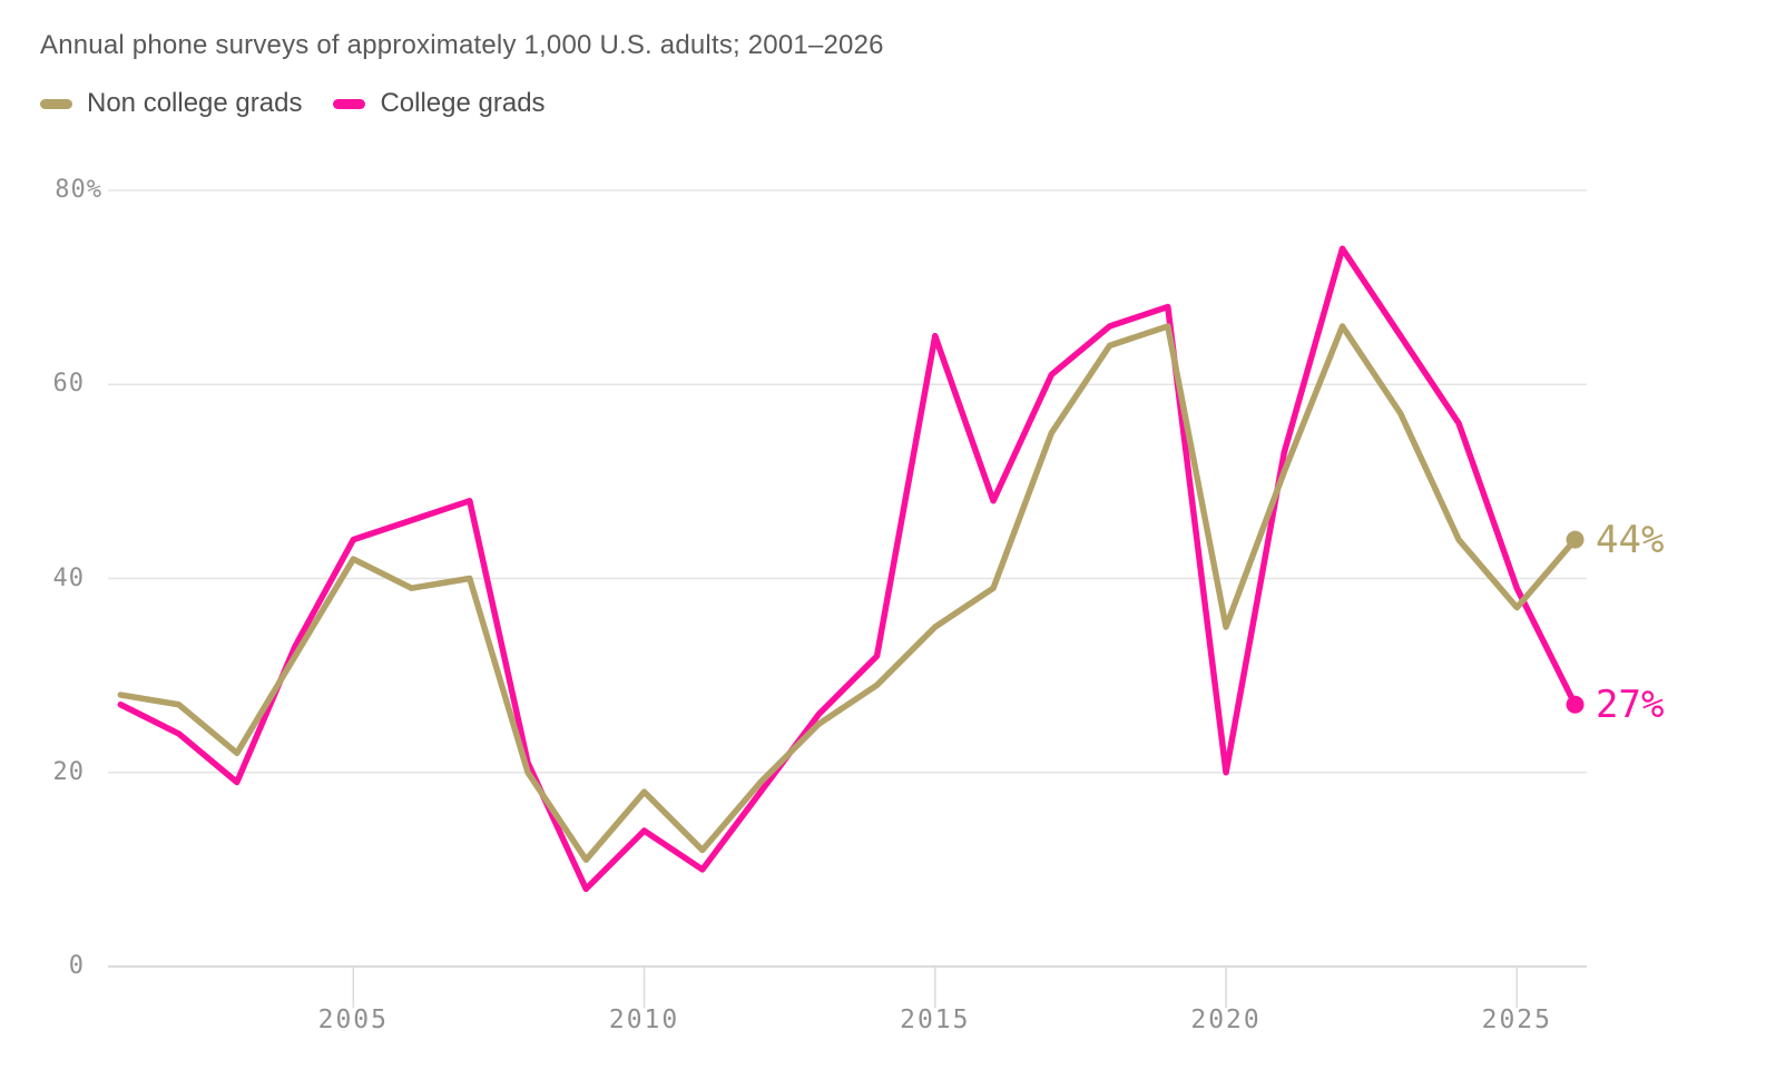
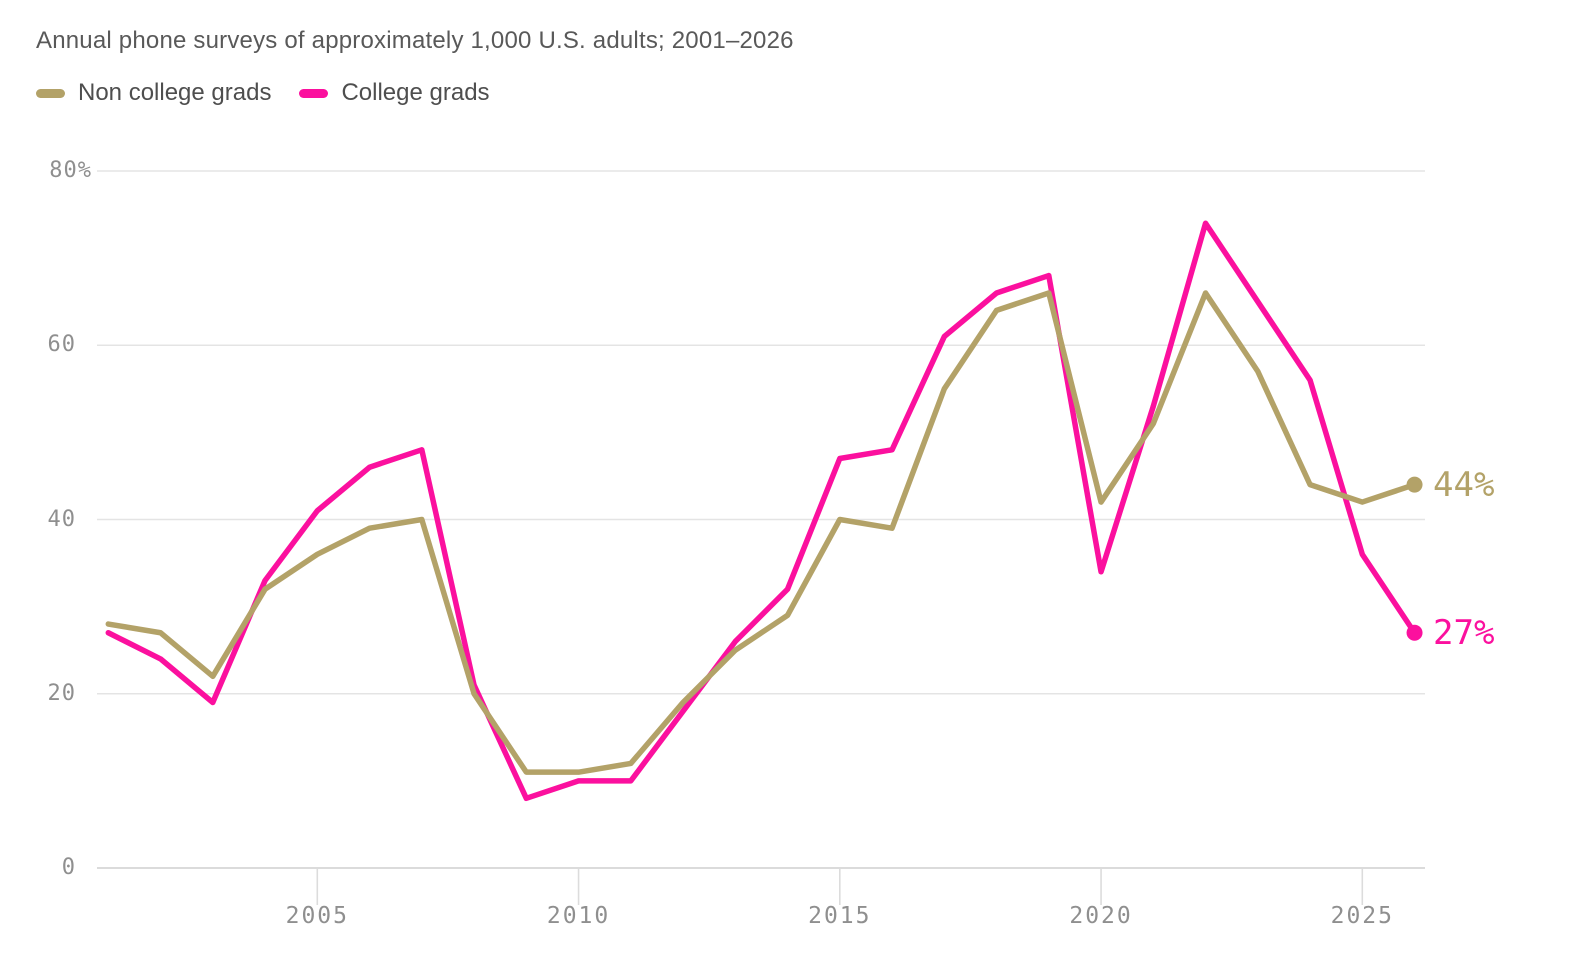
Non college grads/2005: 42% -> 36%
College grads/2005: 44% -> 41%
Non college grads/2010: 18% -> 11%
College grads/2010: 14% -> 10%
Non college grads/2015: 35% -> 40%
College grads/2015: 65% -> 47%
Non college grads/2020: 35% -> 42%
College grads/2020: 20% -> 34%
Non college grads/2025: 37% -> 42%
College grads/2025: 39% -> 36%
